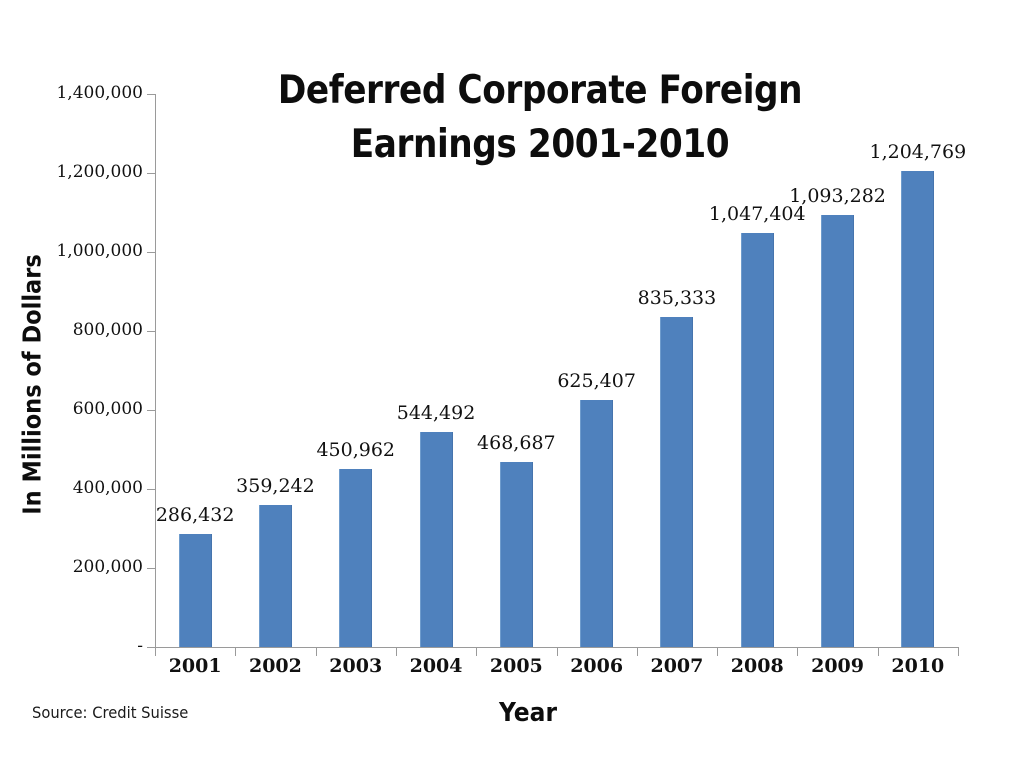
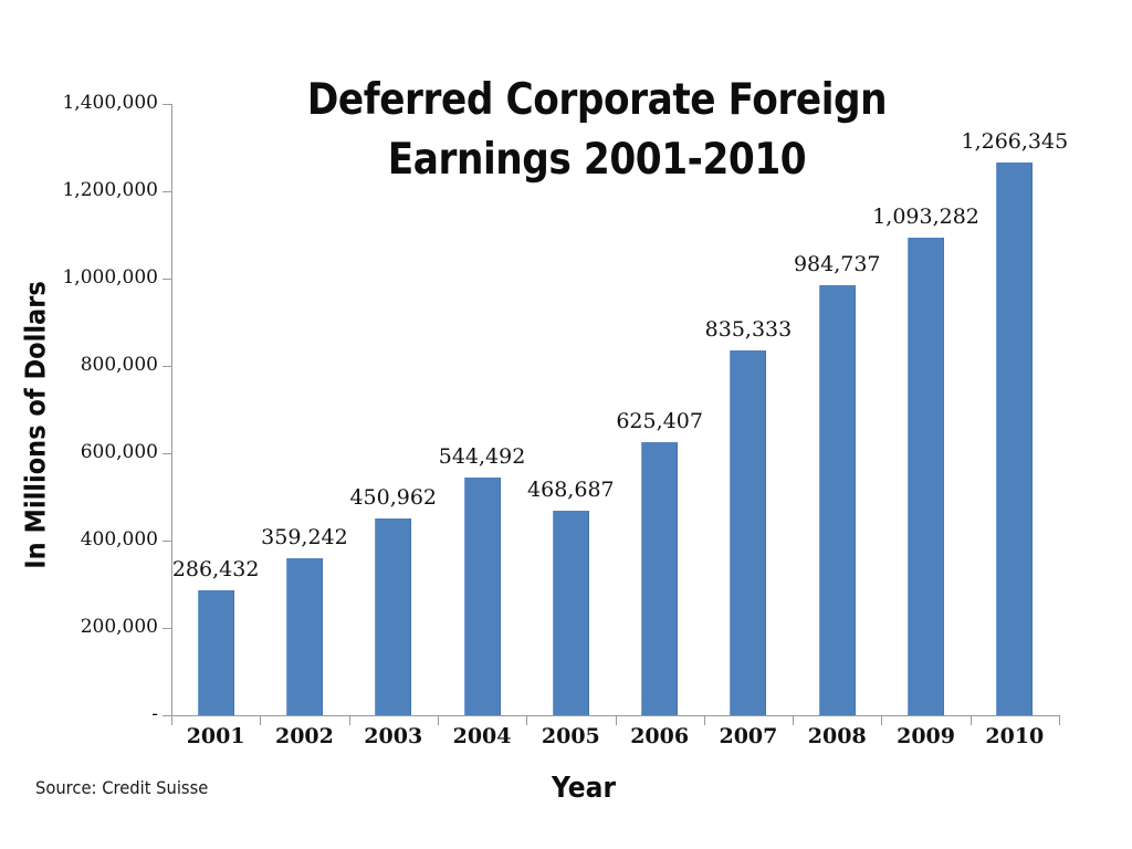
2008: 1,047,404 -> 984,737
2010: 1,204,769 -> 1,266,345
